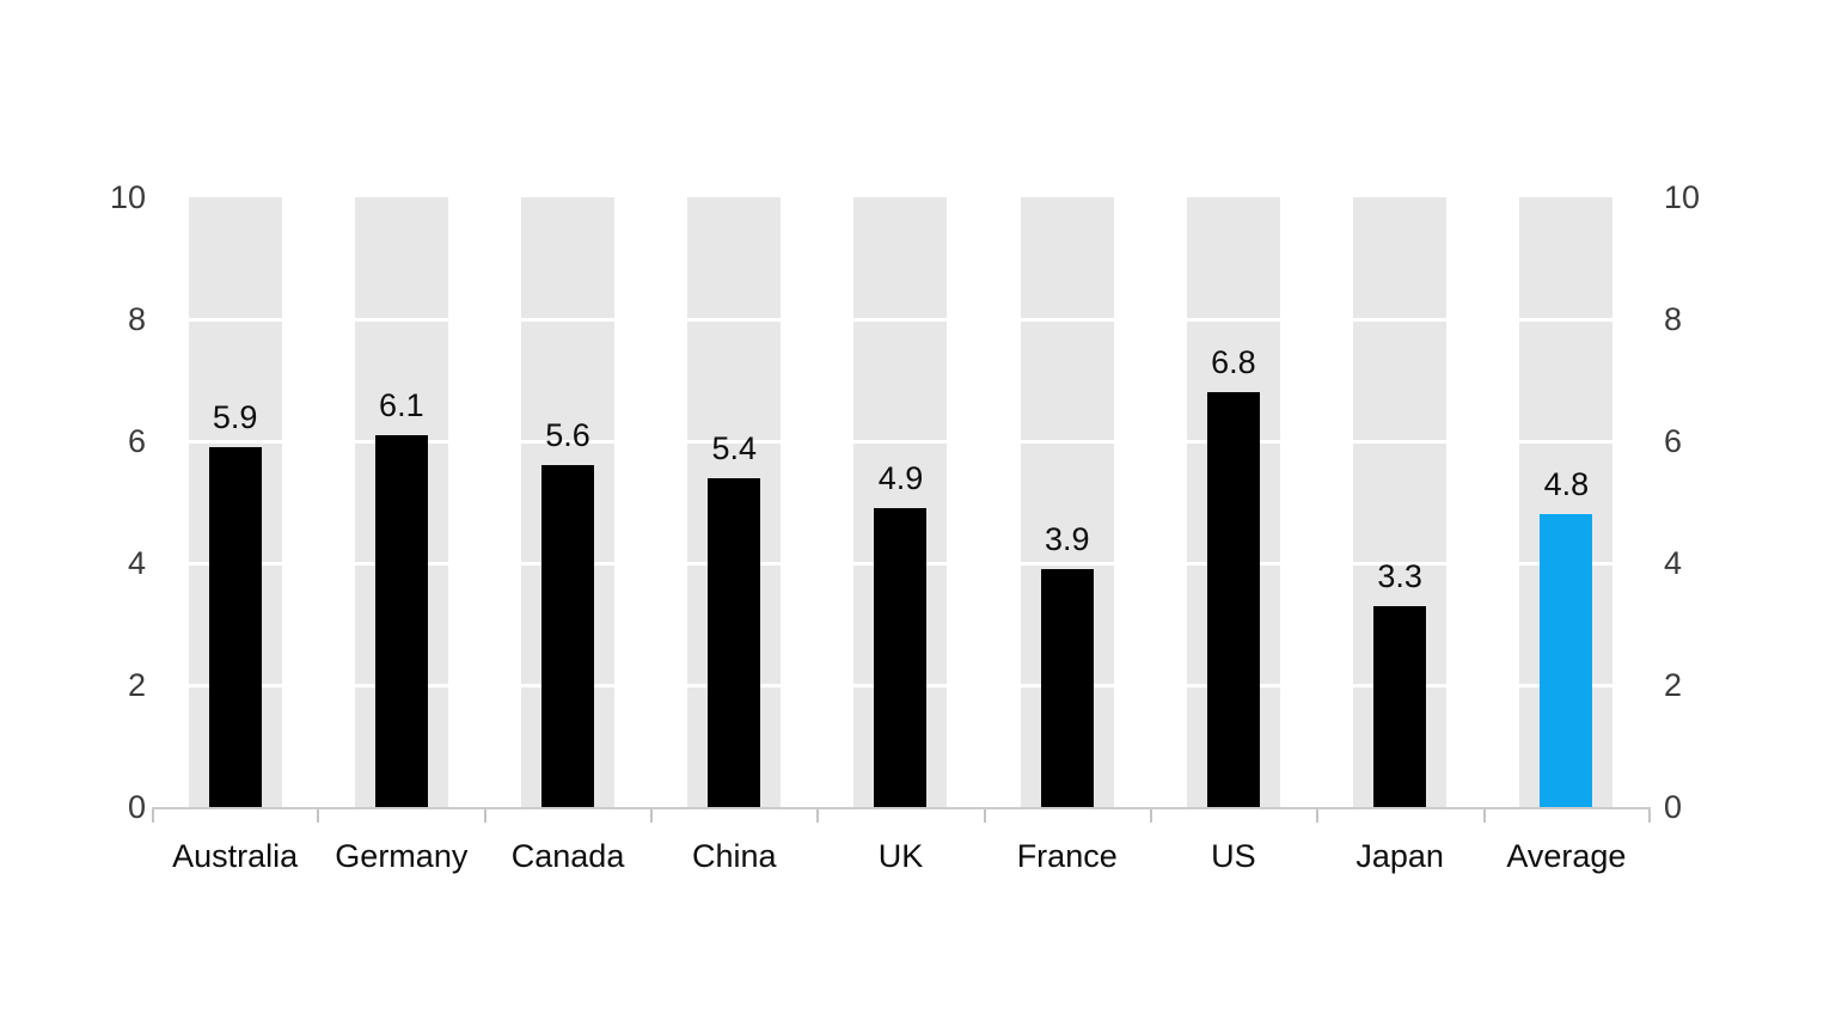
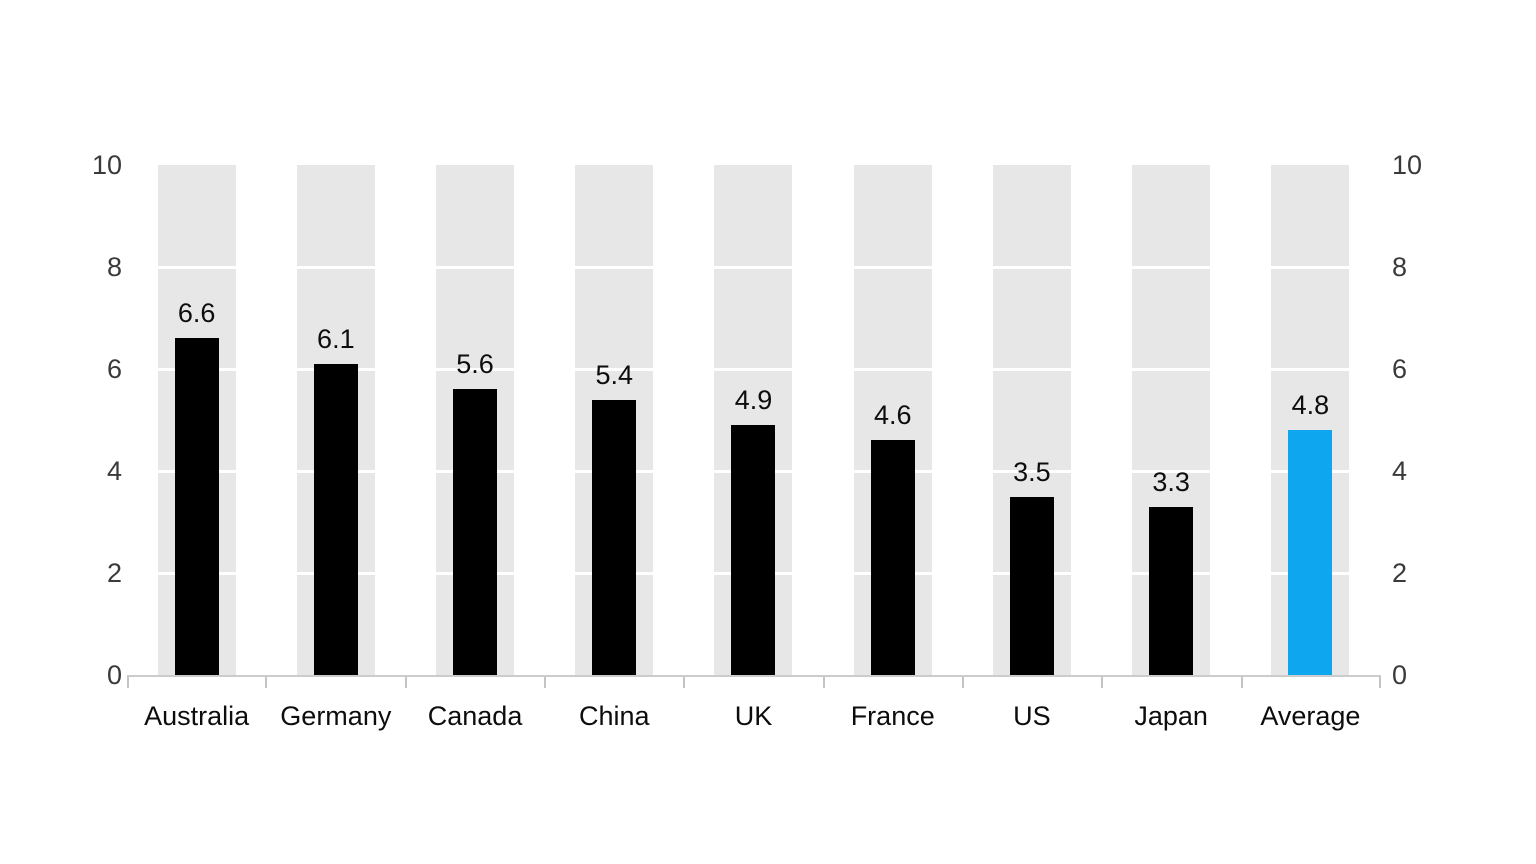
Australia: 5.9 -> 6.6
France: 3.9 -> 4.6
US: 6.8 -> 3.5
